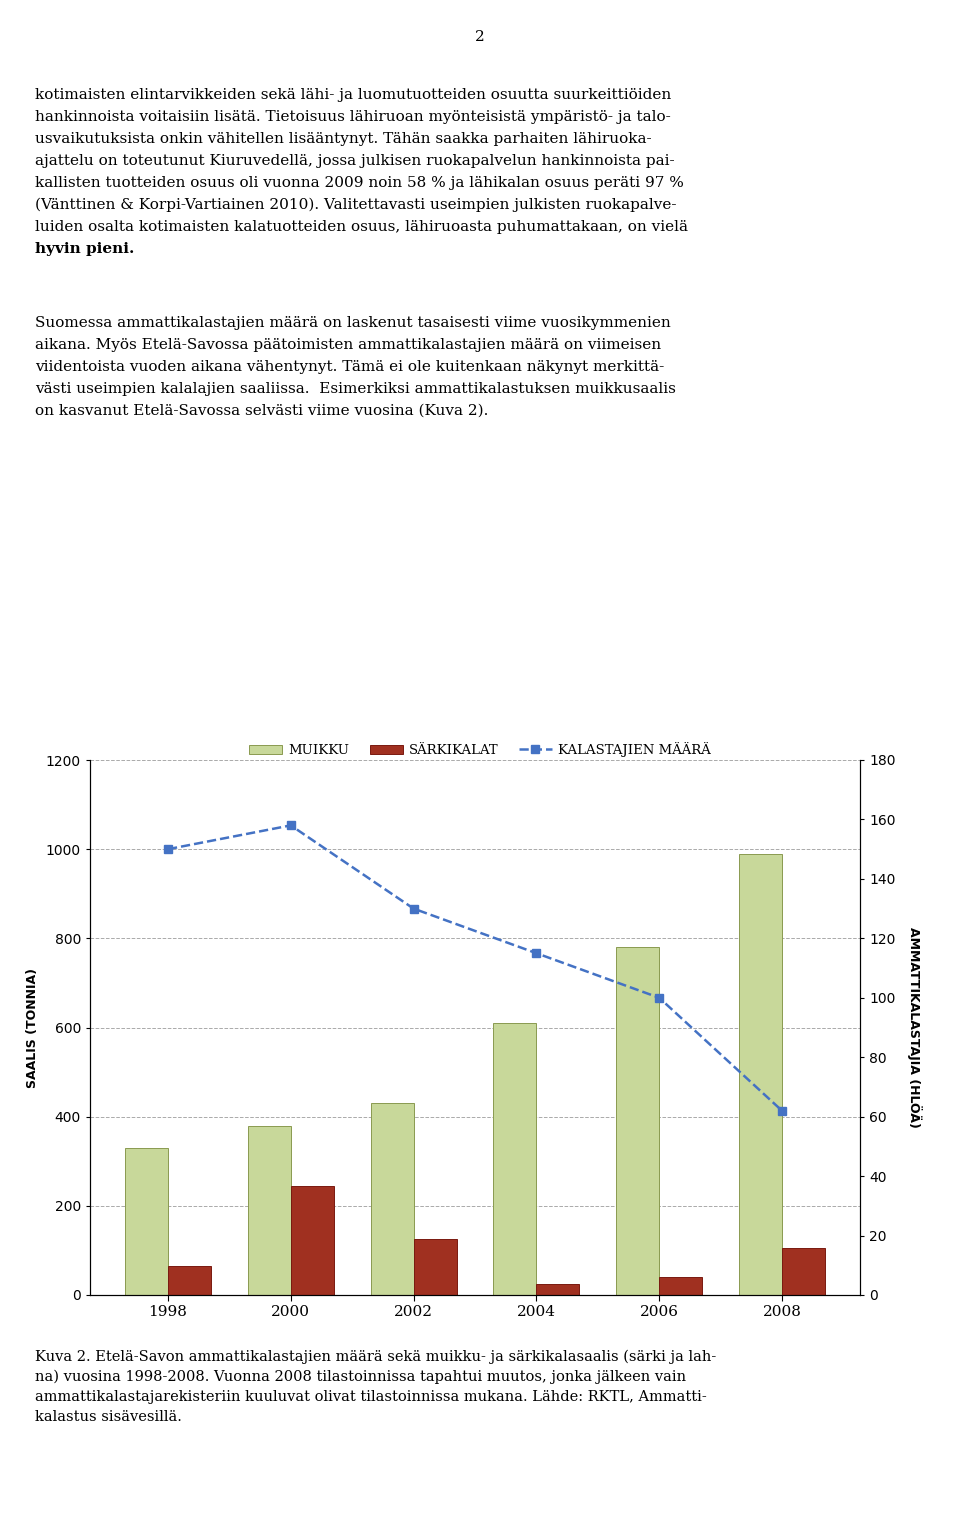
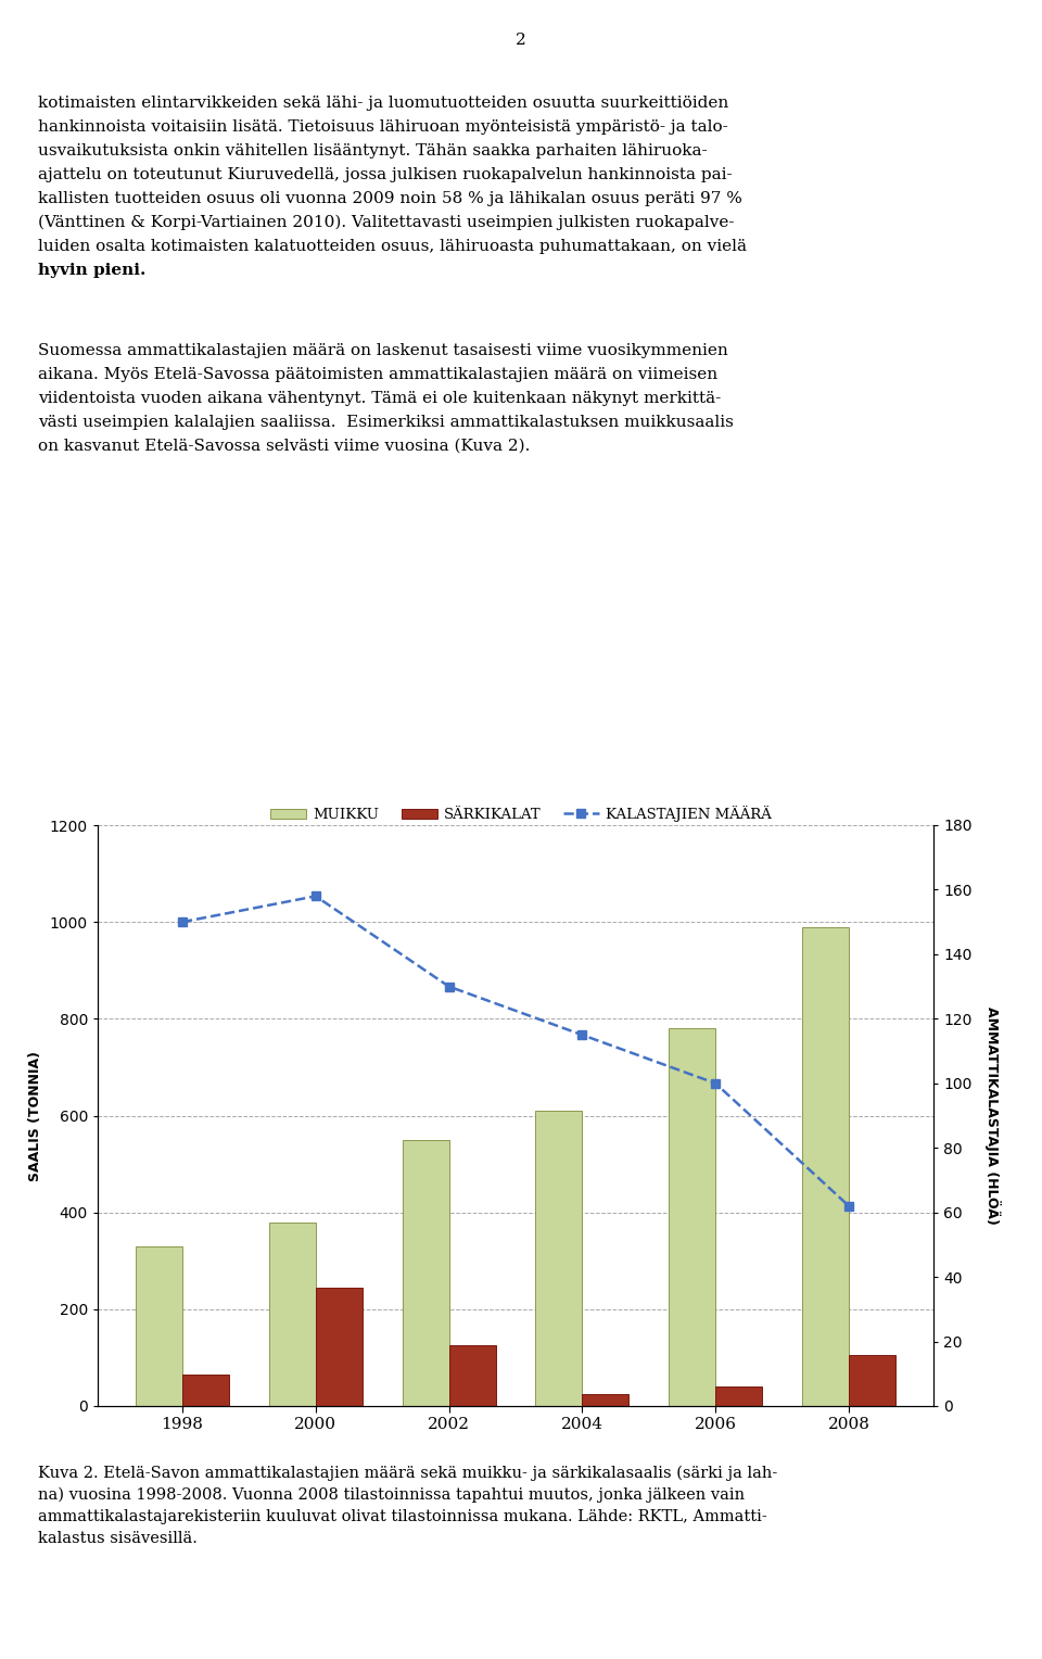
MUIKKU/2002: 430 -> 550
